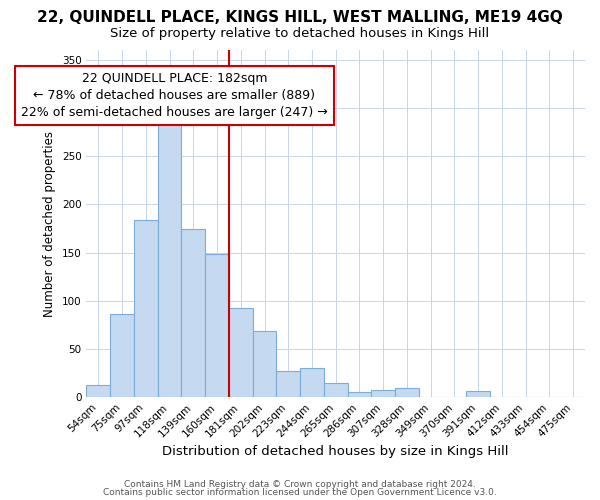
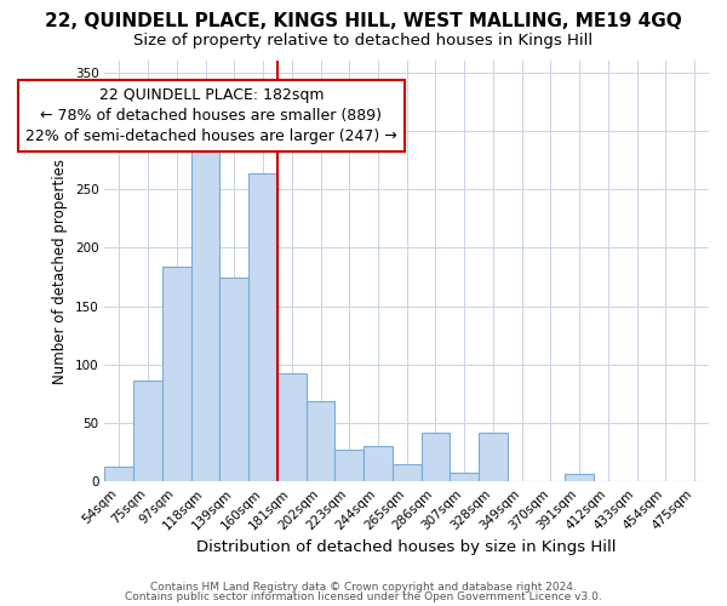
160sqm: 149 -> 264
286sqm: 5 -> 42
328sqm: 10 -> 42
